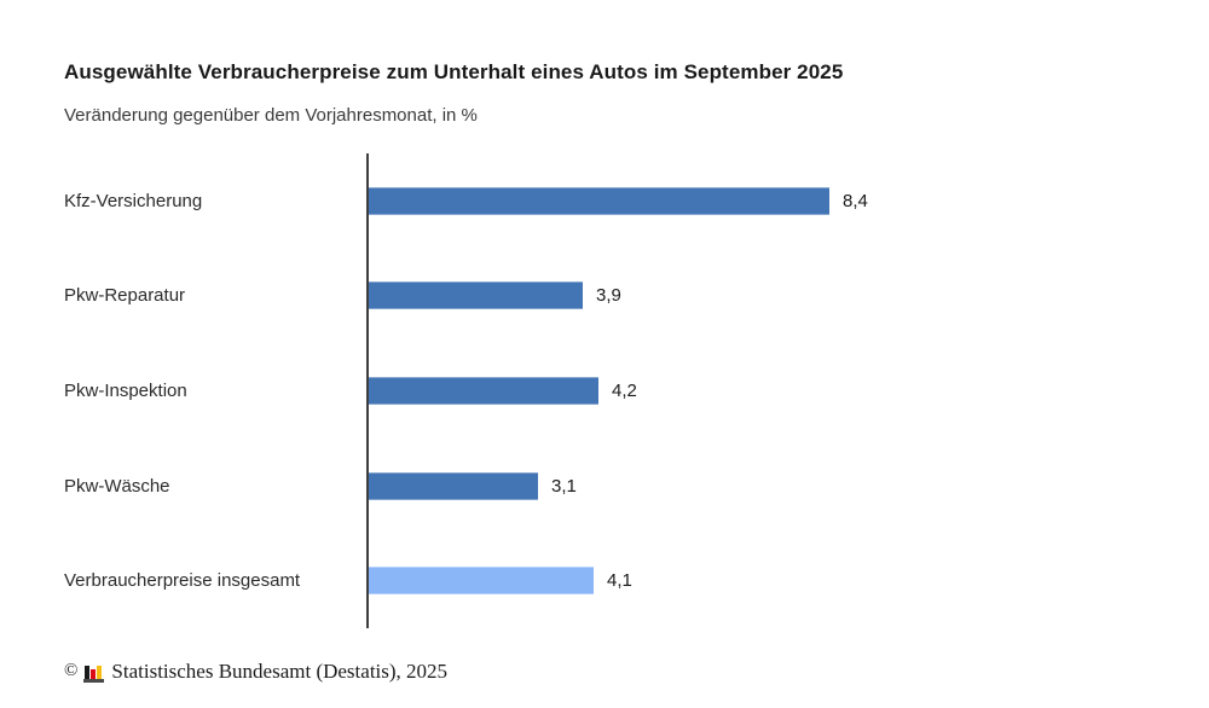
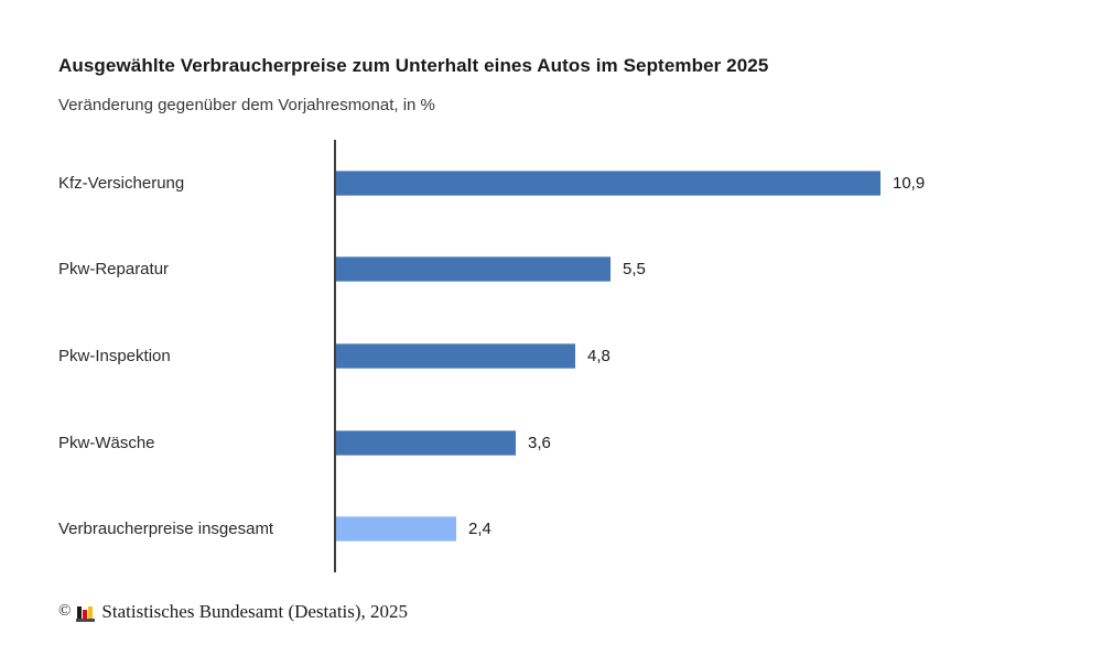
Kfz-Versicherung: 8,4 -> 10,9
Pkw-Reparatur: 3,9 -> 5,5
Pkw-Inspektion: 4,2 -> 4,8
Pkw-Wäsche: 3,1 -> 3,6
Verbraucherpreise insgesamt: 4,1 -> 2,4
